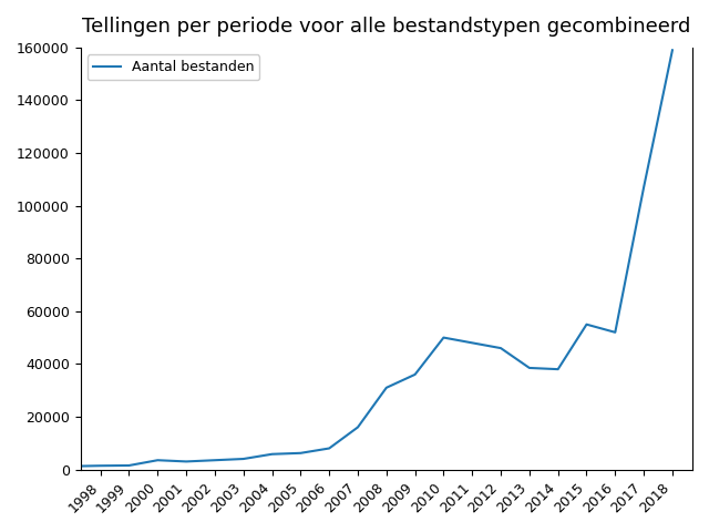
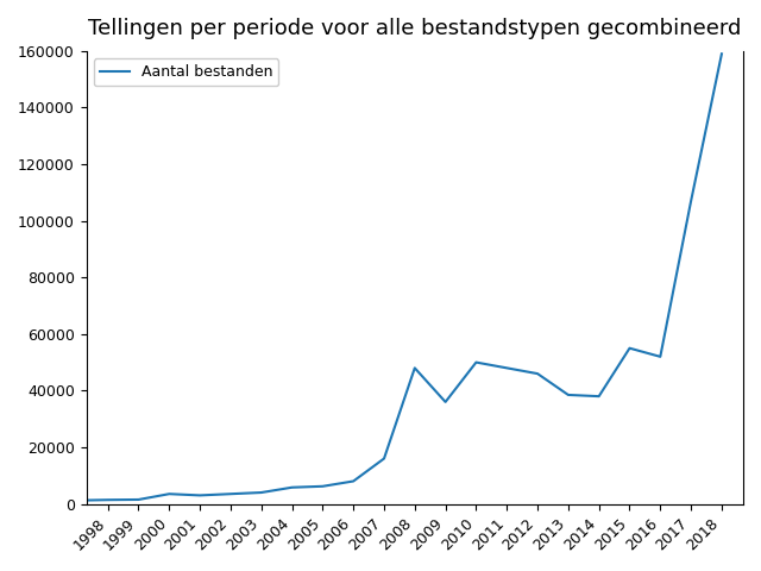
2008: 31000 -> 48000
